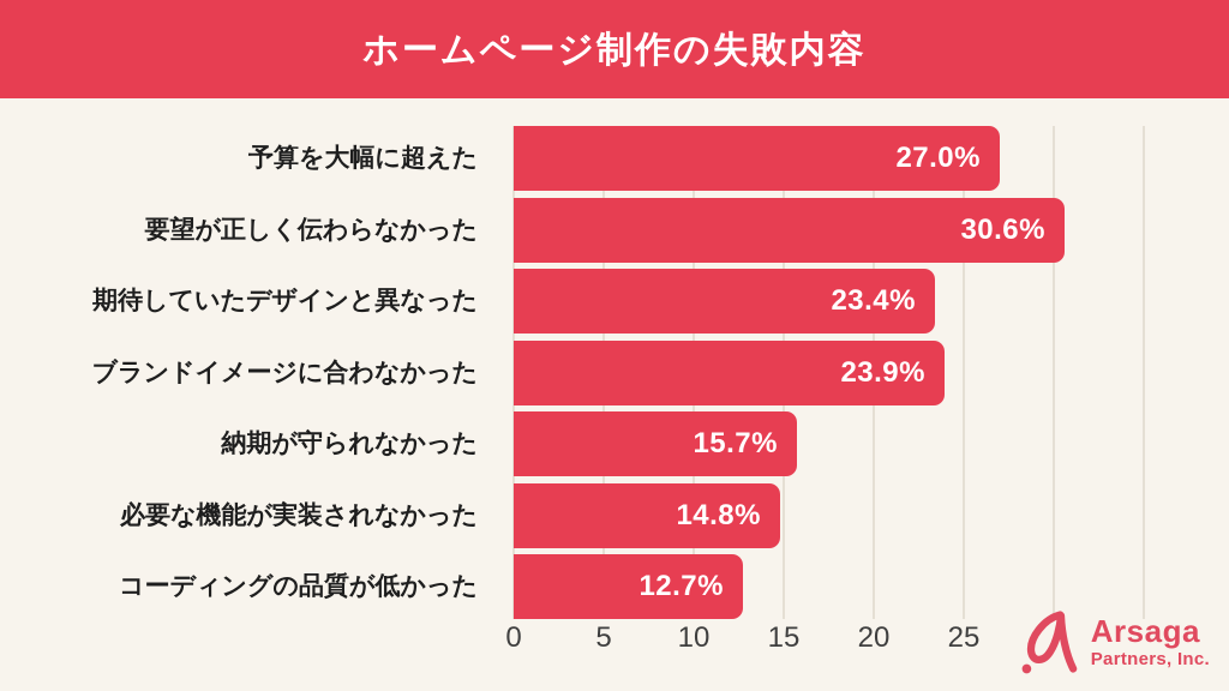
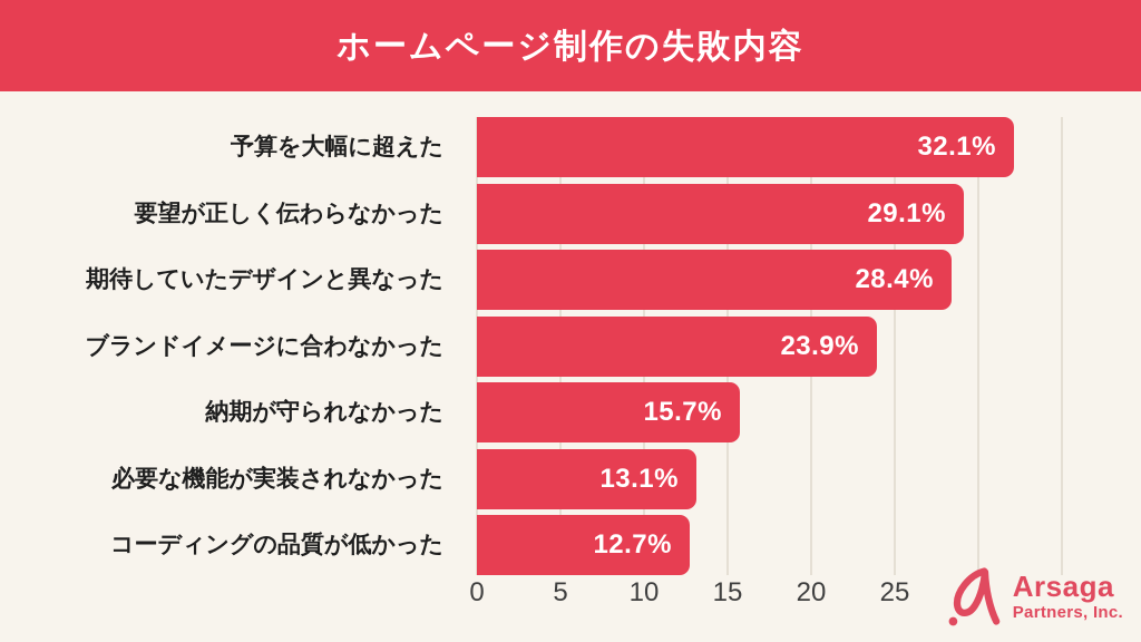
予算を大幅に超えた: 27.0% -> 32.1%
要望が正しく伝わらなかった: 30.6% -> 29.1%
期待していたデザインと異なった: 23.4% -> 28.4%
必要な機能が実装されなかった: 14.8% -> 13.1%
